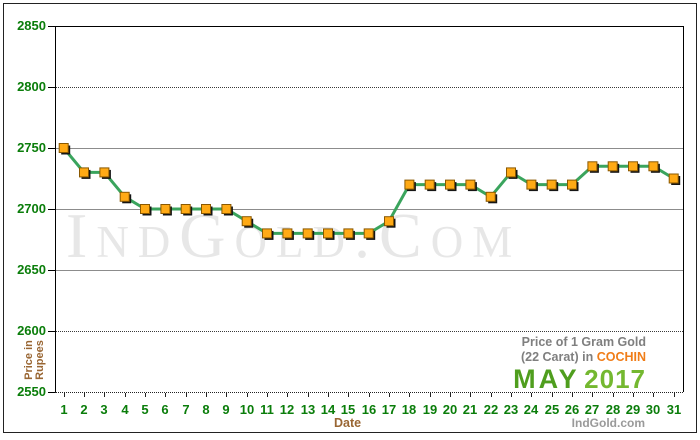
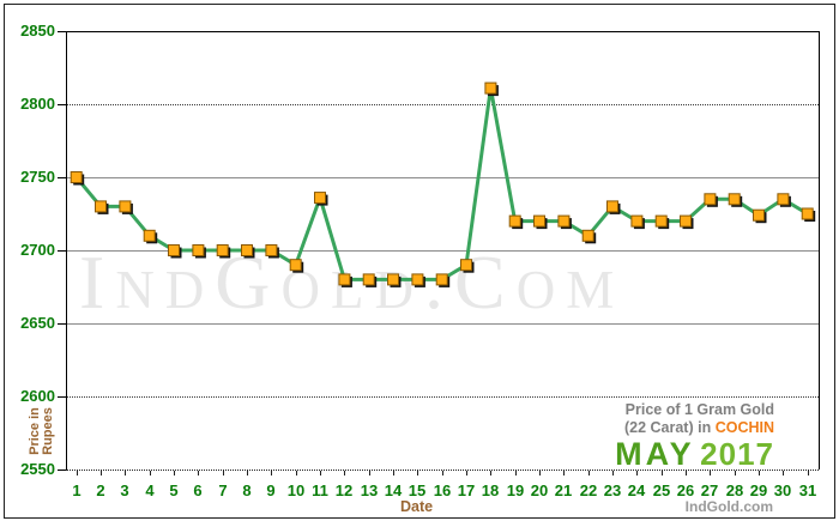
11: 2680 -> 2736
18: 2720 -> 2811
29: 2735 -> 2724
